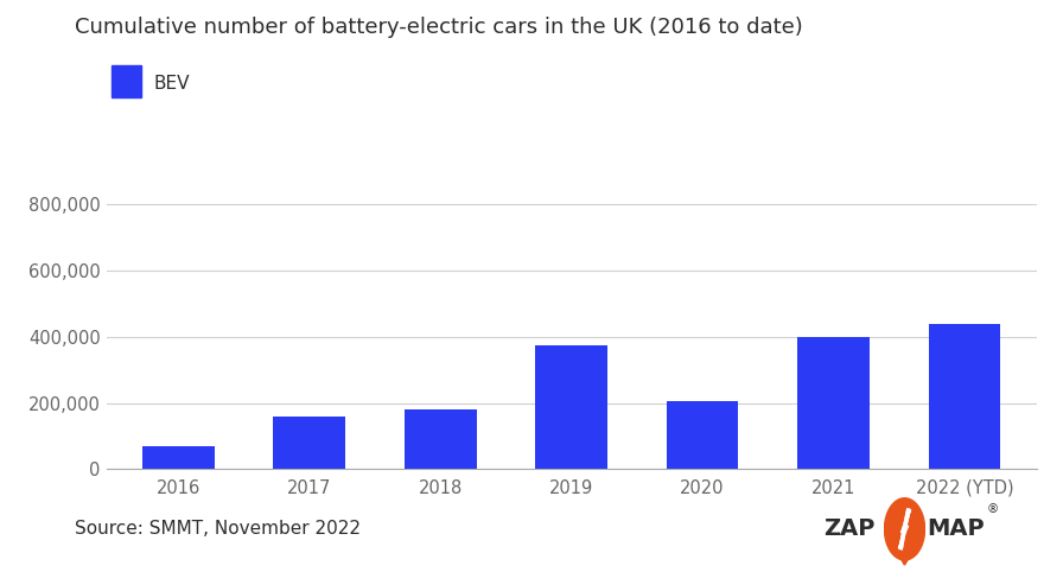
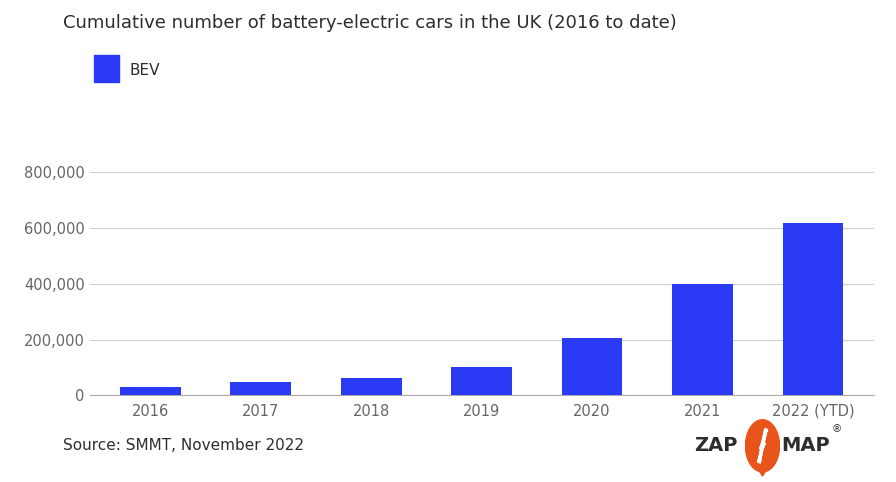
2016: 70,000 -> 29,000
2017: 160,000 -> 48,000
2018: 180,000 -> 62,000
2019: 375,000 -> 103,000
2022 (YTD): 440,000 -> 620,000
